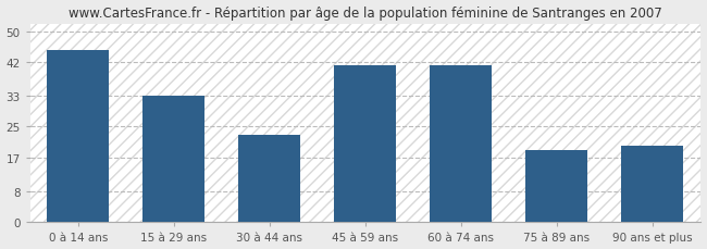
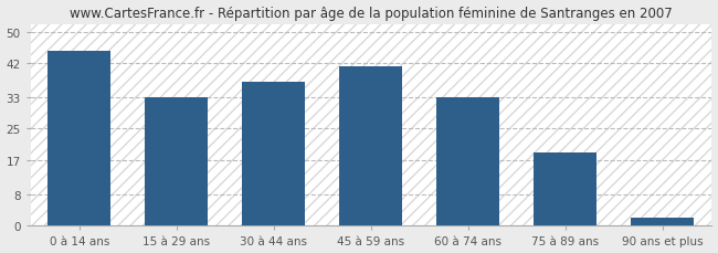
30 à 44 ans: 23 -> 37
60 à 74 ans: 41 -> 33
90 ans et plus: 20 -> 2
